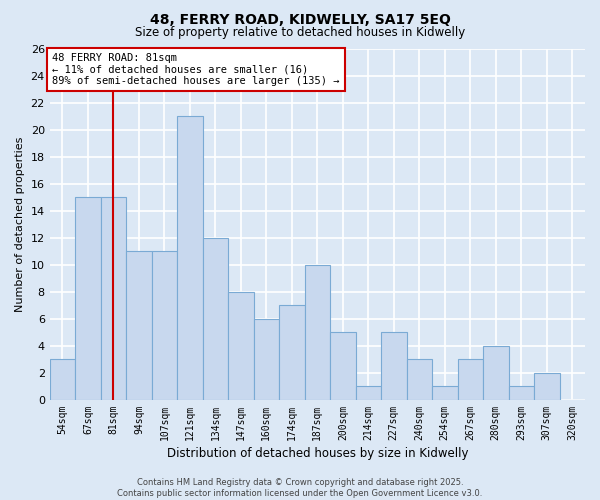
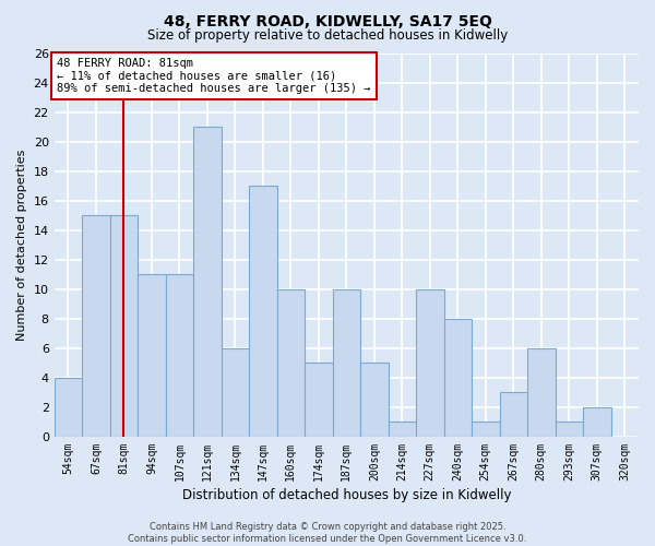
54sqm: 3 -> 4
134sqm: 12 -> 6
147sqm: 8 -> 17
160sqm: 6 -> 10
174sqm: 7 -> 5
227sqm: 5 -> 10
240sqm: 3 -> 8
280sqm: 4 -> 6
